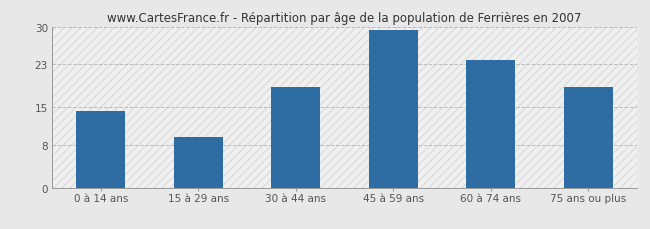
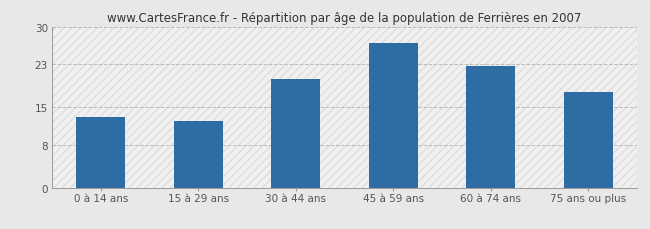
0 à 14 ans: 14.3 -> 13.2
15 à 29 ans: 9.5 -> 12.4
30 à 44 ans: 18.8 -> 20.2
45 à 59 ans: 29.4 -> 27.0
60 à 74 ans: 23.7 -> 22.6
75 ans ou plus: 18.8 -> 17.8
